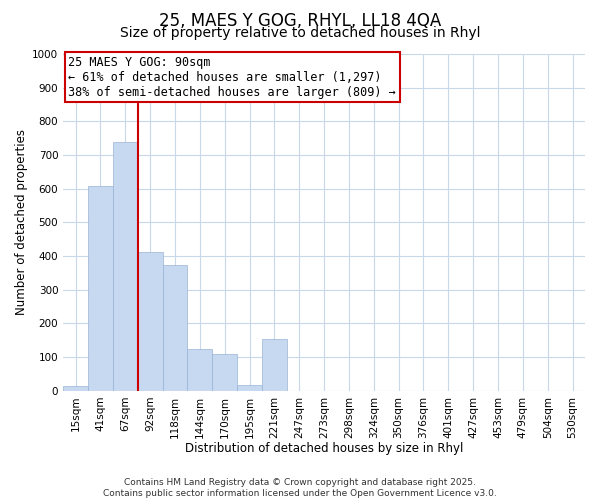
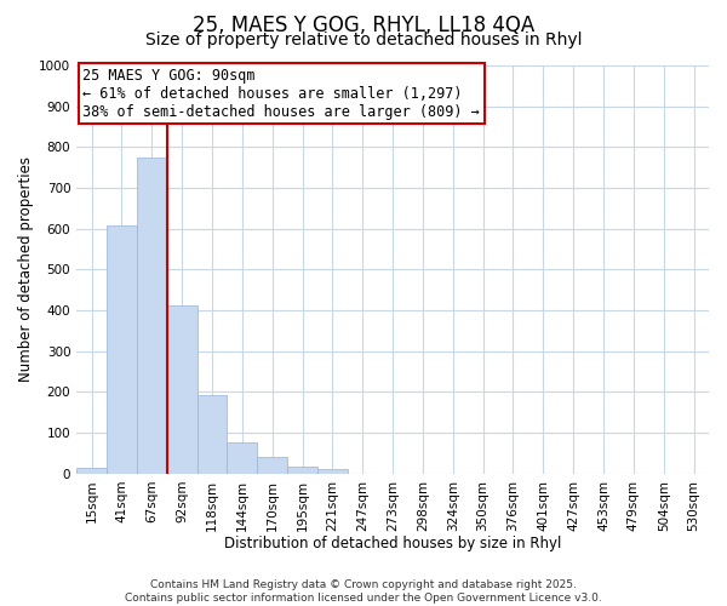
67sqm: 740 -> 773
118sqm: 375 -> 192
144sqm: 125 -> 78
170sqm: 110 -> 40
221sqm: 155 -> 10
